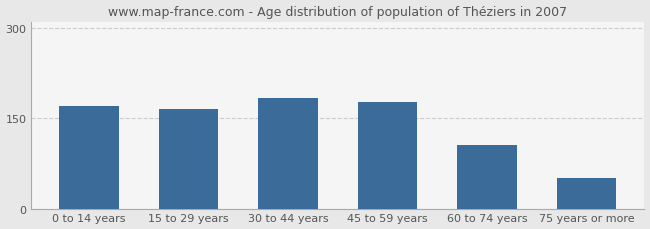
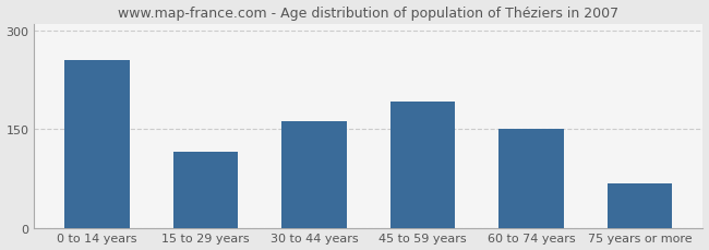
0 to 14 years: 170 -> 254
15 to 29 years: 165 -> 116
30 to 44 years: 183 -> 162
45 to 59 years: 176 -> 192
60 to 74 years: 105 -> 150
75 years or more: 50 -> 68
